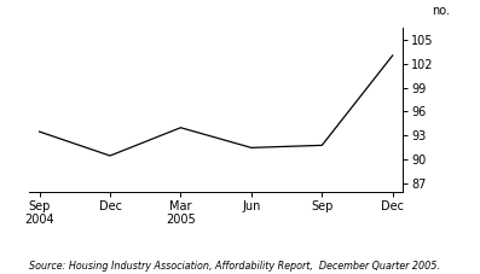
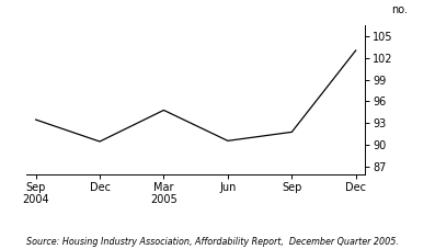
Mar 2005: 94.0 -> 94.8
Jun: 91.5 -> 90.6
